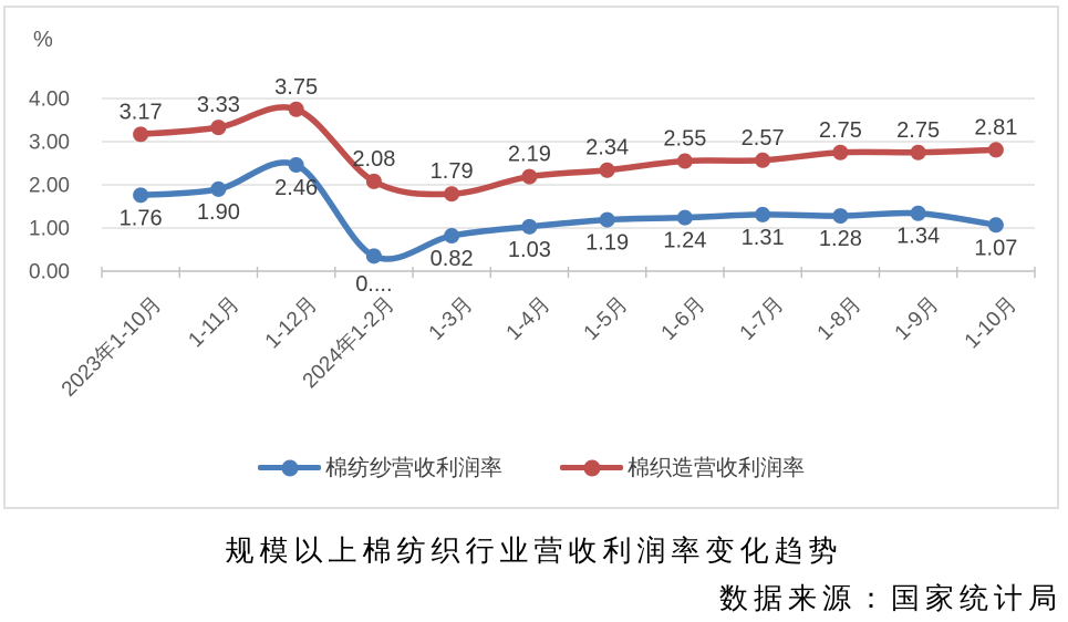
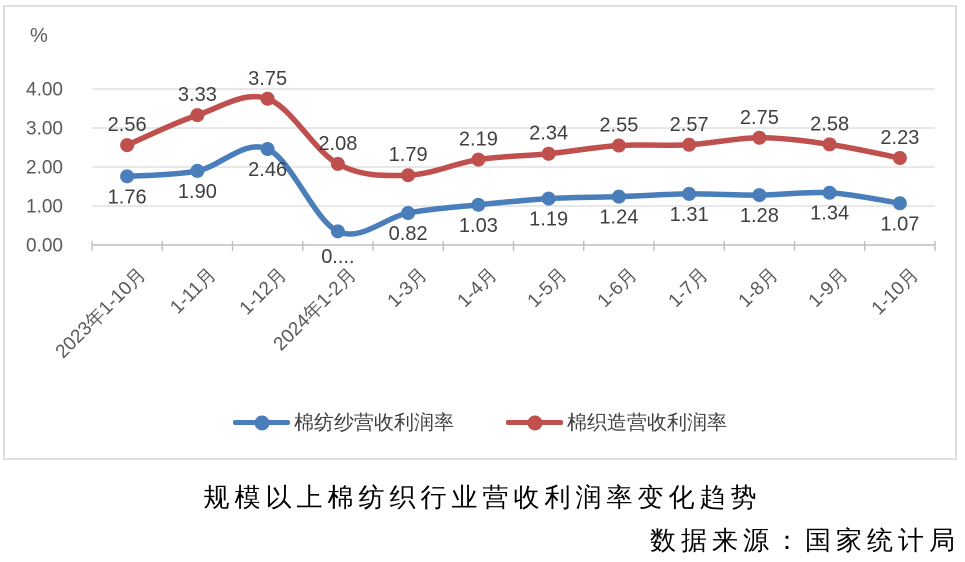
棉织造营收利润率/2023年1-10月: 3.17 -> 2.56
棉织造营收利润率/1-9月: 2.75 -> 2.58
棉织造营收利润率/1-10月: 2.81 -> 2.23
